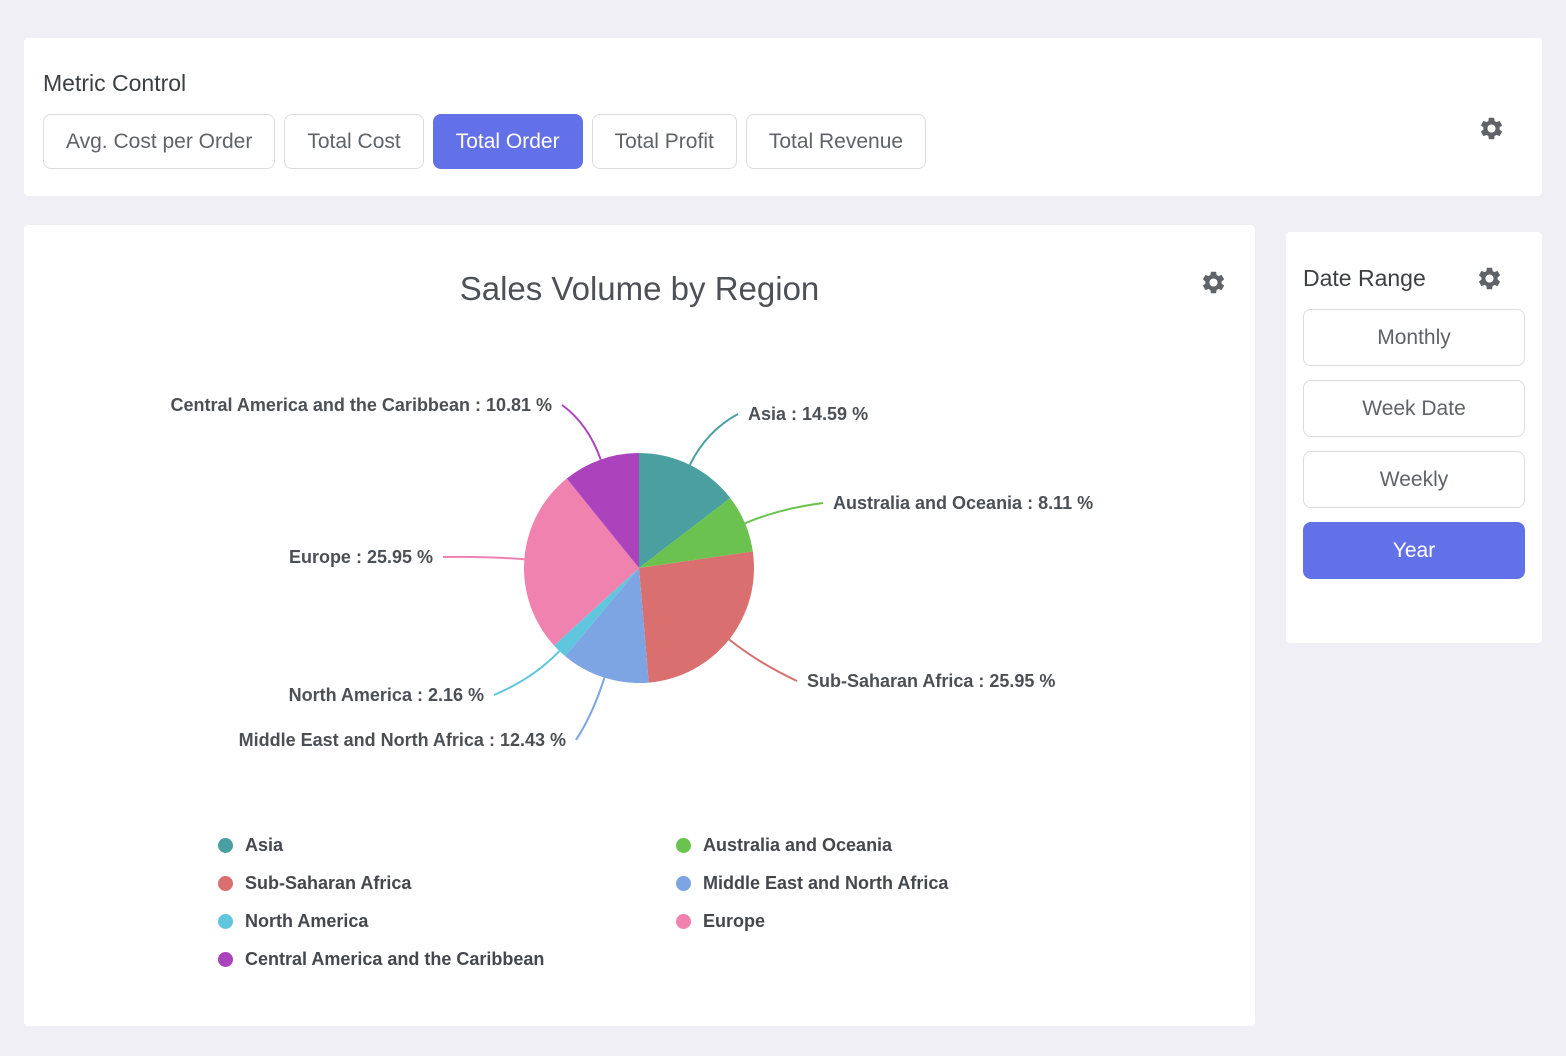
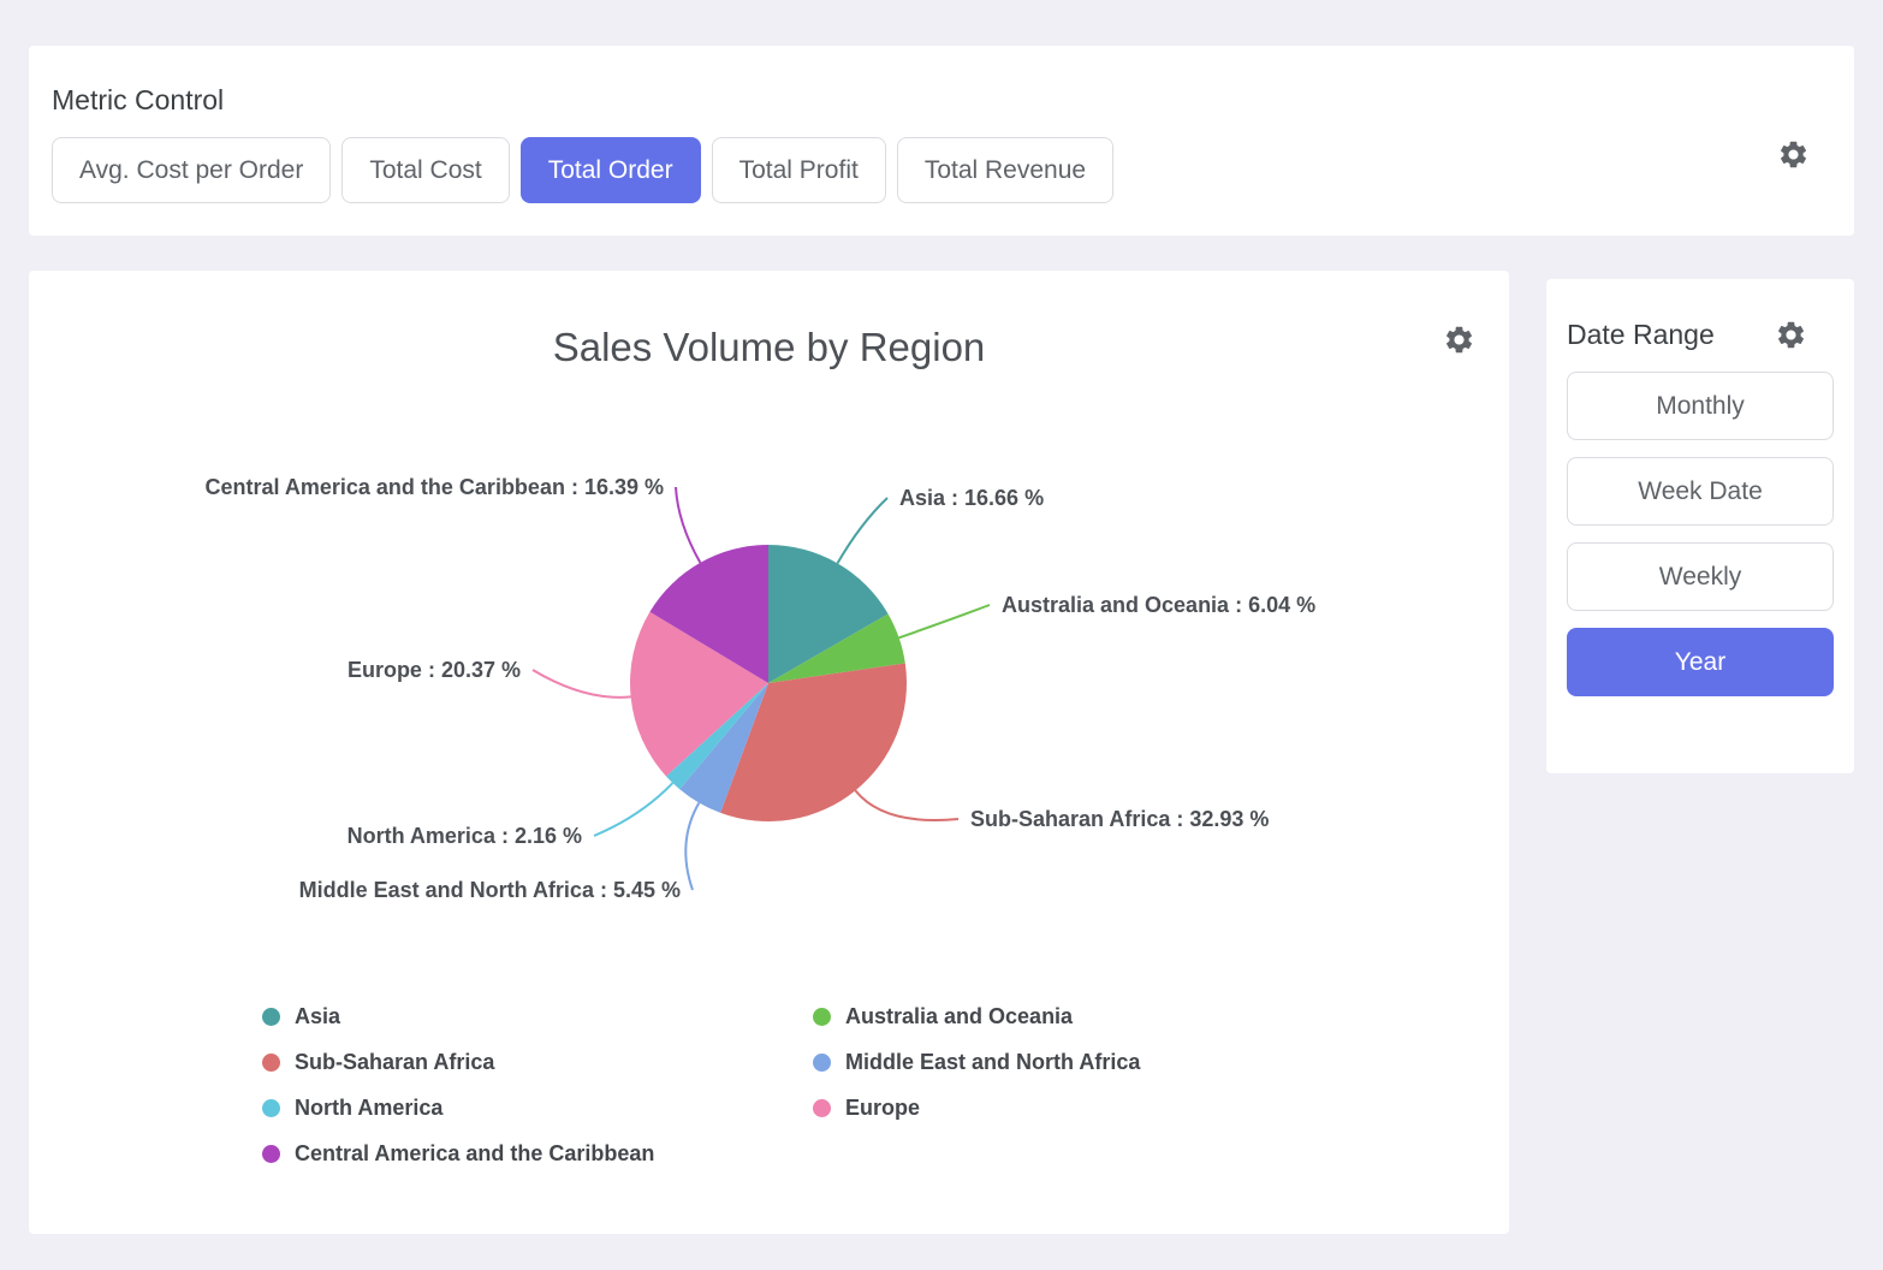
Asia: 14.59 -> 16.66
Australia and Oceania: 8.11 -> 6.04
Sub-Saharan Africa: 25.95 -> 32.93
Middle East and North Africa: 12.43 -> 5.45
Europe: 25.95 -> 20.37
Central America and the Caribbean: 10.81 -> 16.39
